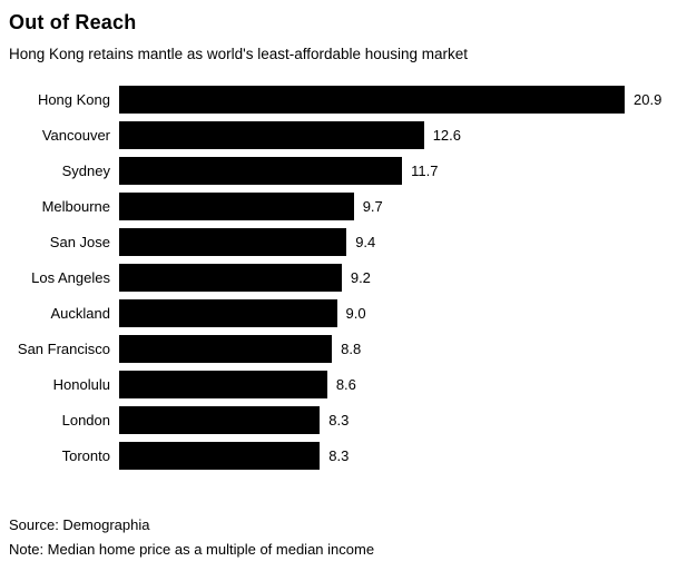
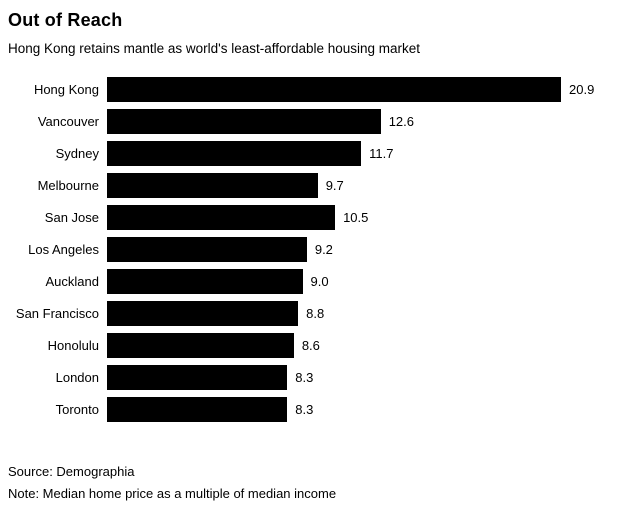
San Jose: 9.4 -> 10.5
